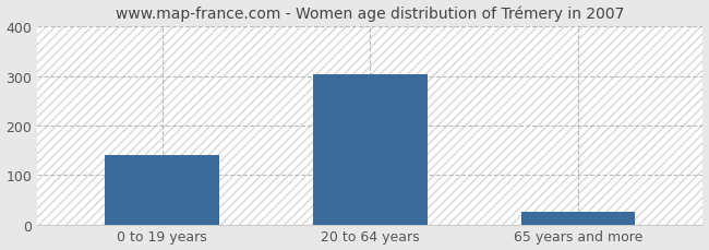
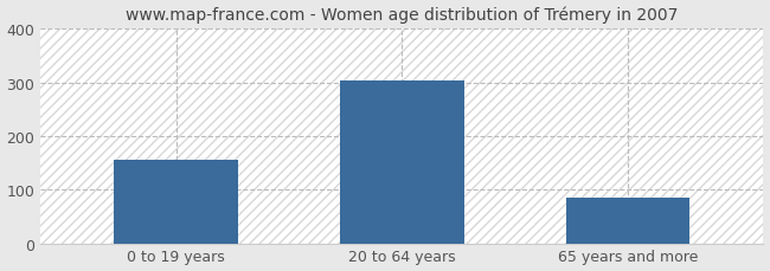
0 to 19 years: 140 -> 155
65 years and more: 25 -> 85
